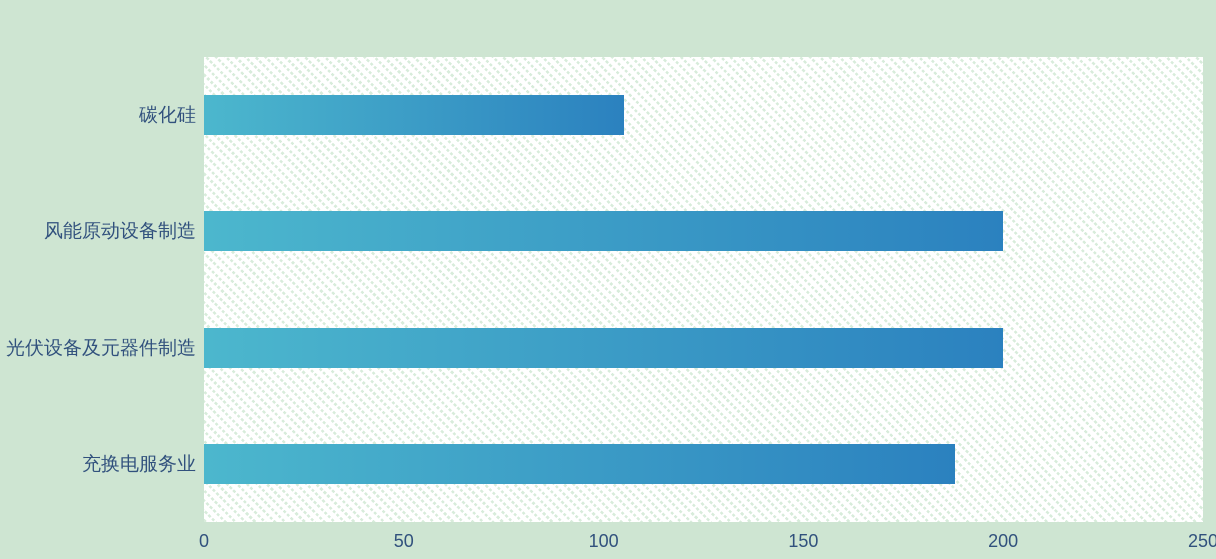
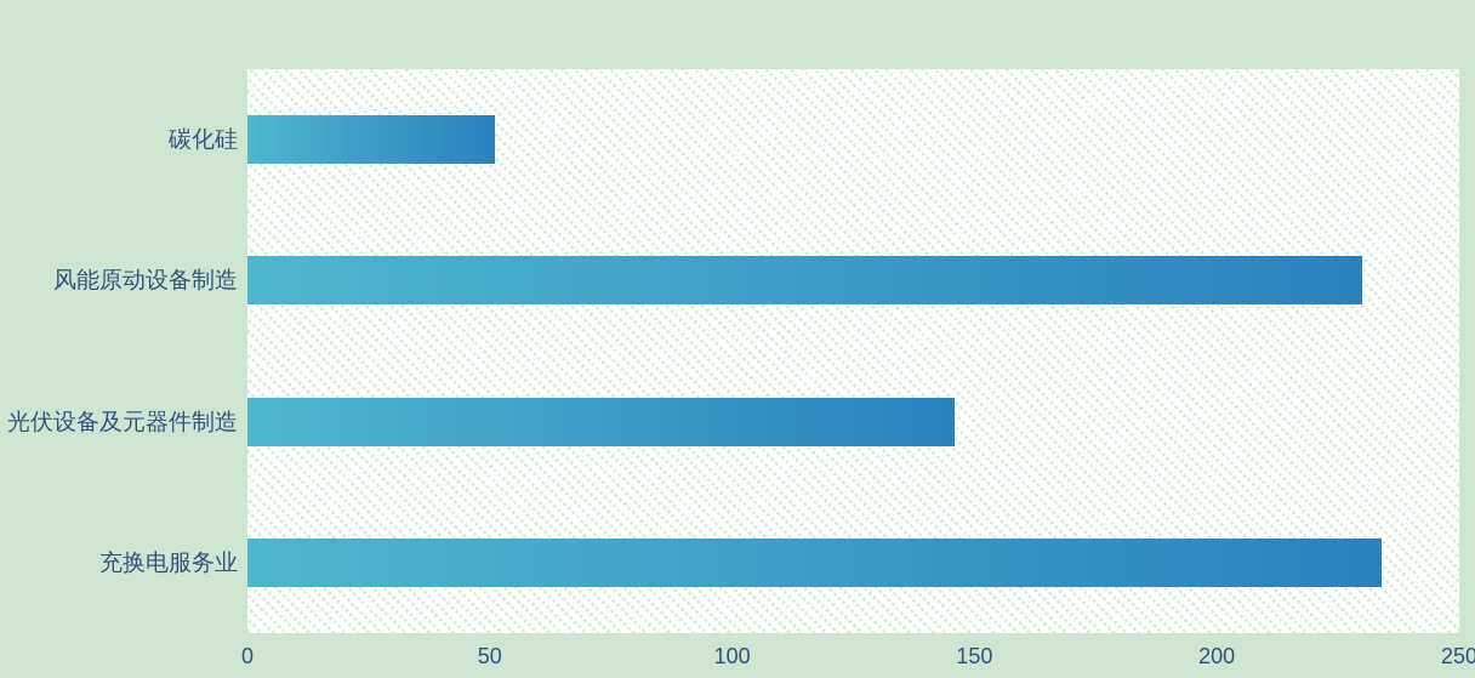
碳化硅: 105 -> 51
风能原动设备制造: 200 -> 230
光伏设备及元器件制造: 200 -> 146
充换电服务业: 188 -> 234
